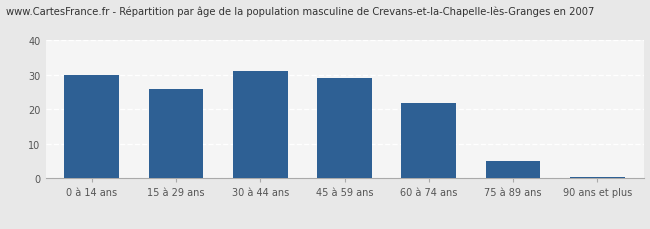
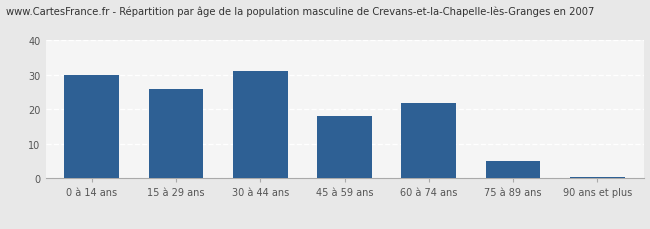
45 à 59 ans: 29.0 -> 18.0
